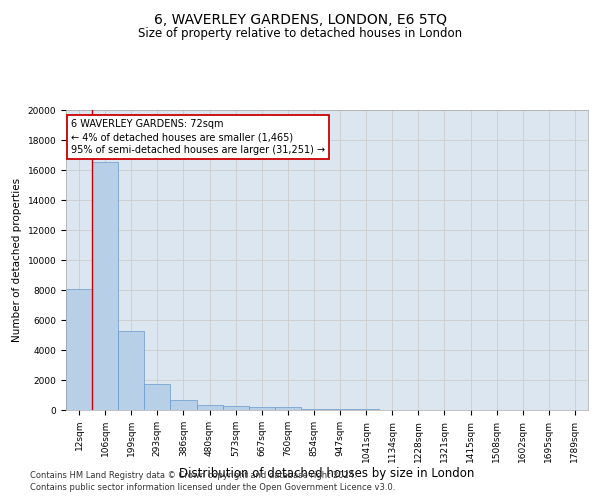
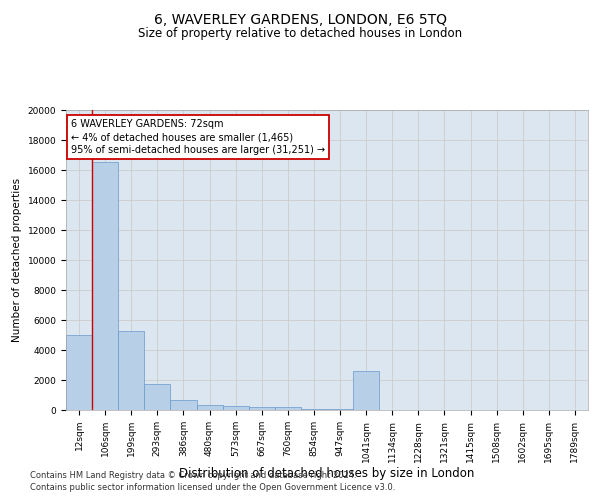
12sqm: 8100 -> 5000
1041sqm: 0 -> 2600
